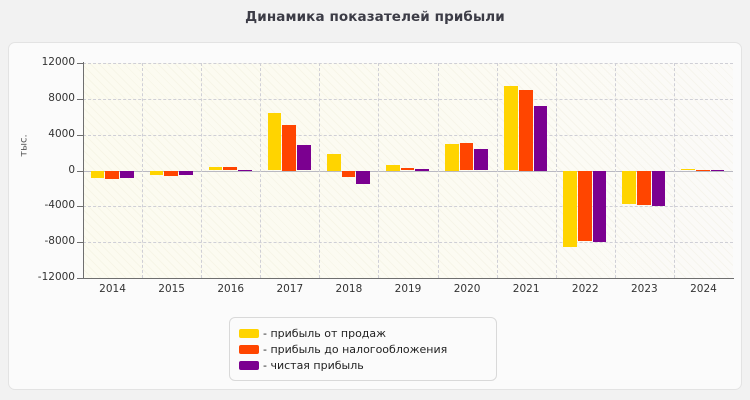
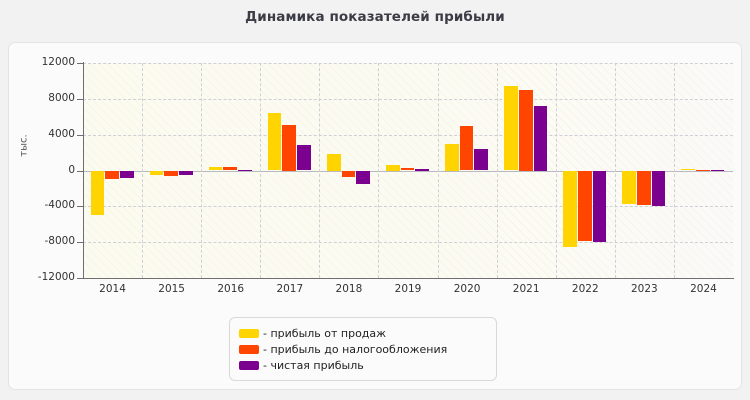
- прибыль от продаж/2014: -1000 -> -5000
- прибыль до налогообложения/2020: 3000 -> 5000
